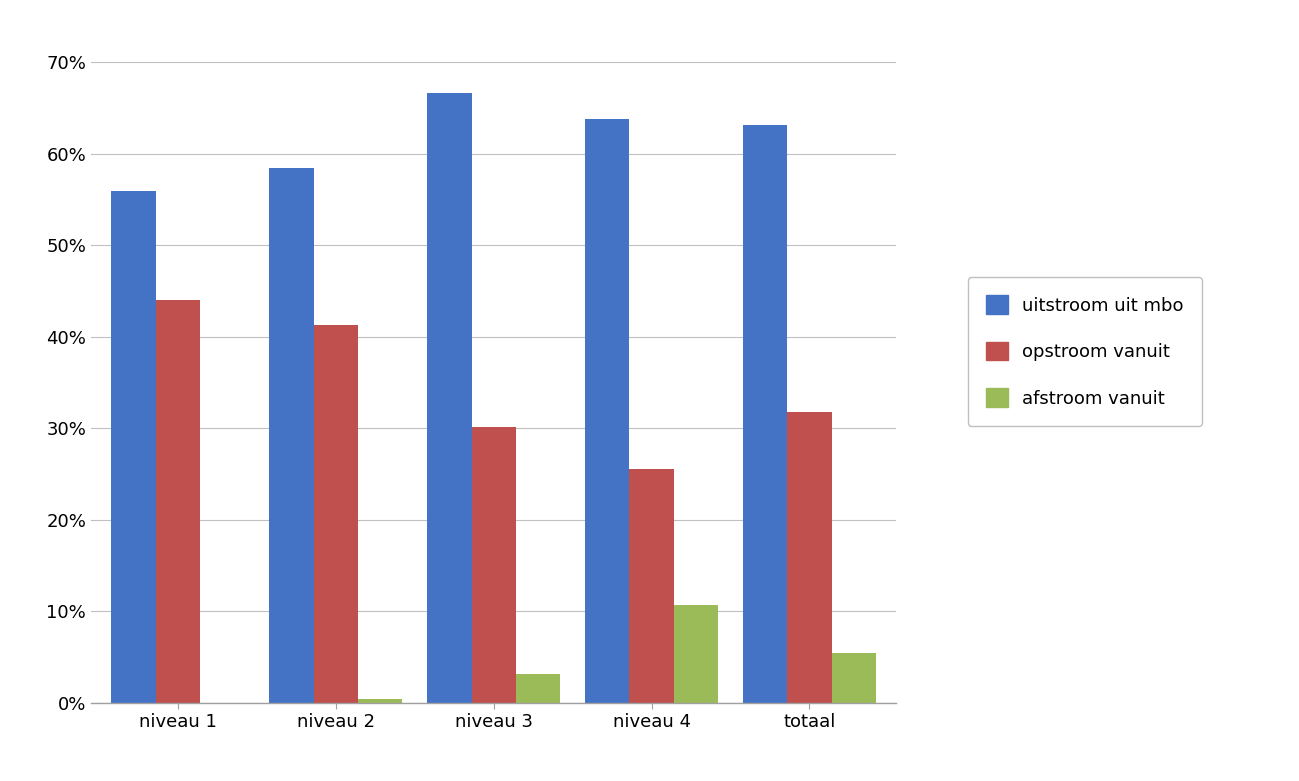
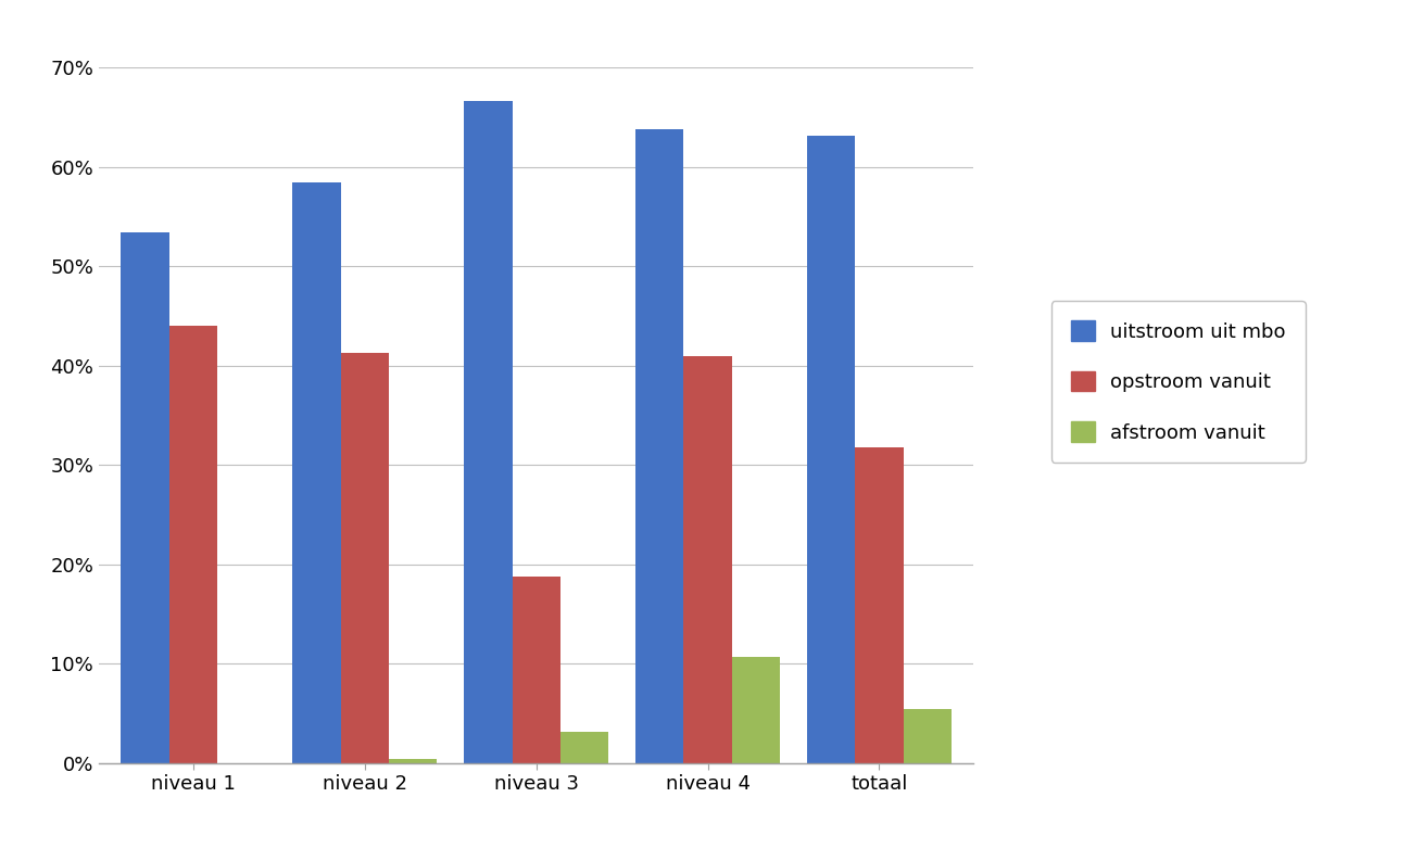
uitstroom uit mbo/niveau 1: 56.0% -> 53.4%
opstroom vanuit/niveau 3: 30.2% -> 18.8%
opstroom vanuit/niveau 4: 25.6% -> 41.0%
